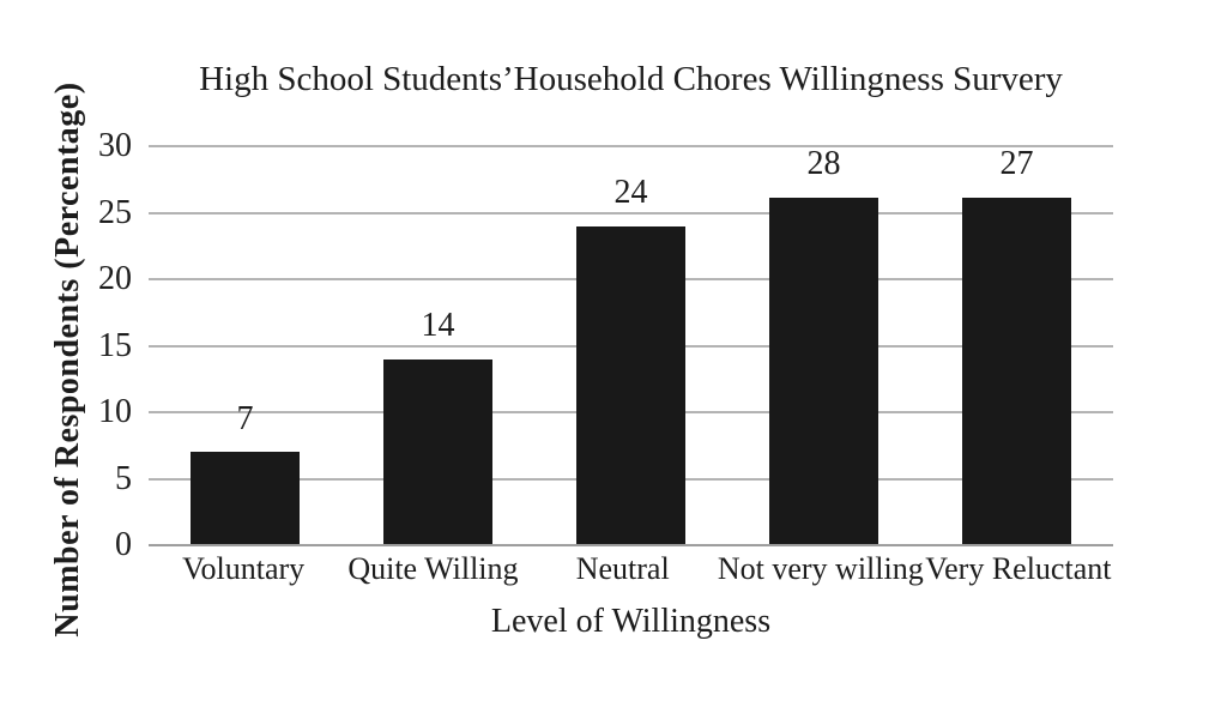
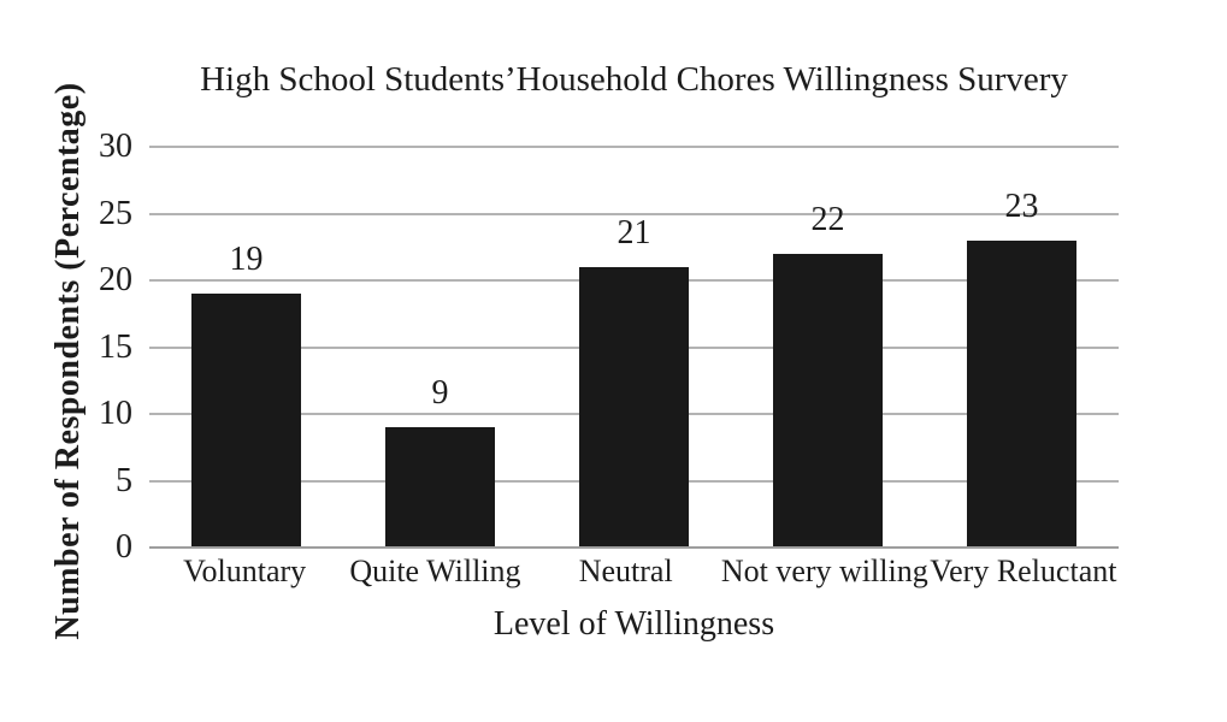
Voluntary: 7 -> 19
Quite Willing: 14 -> 9
Neutral: 24 -> 21
Not very willing: 28 -> 22
Very Reluctant: 27 -> 23
